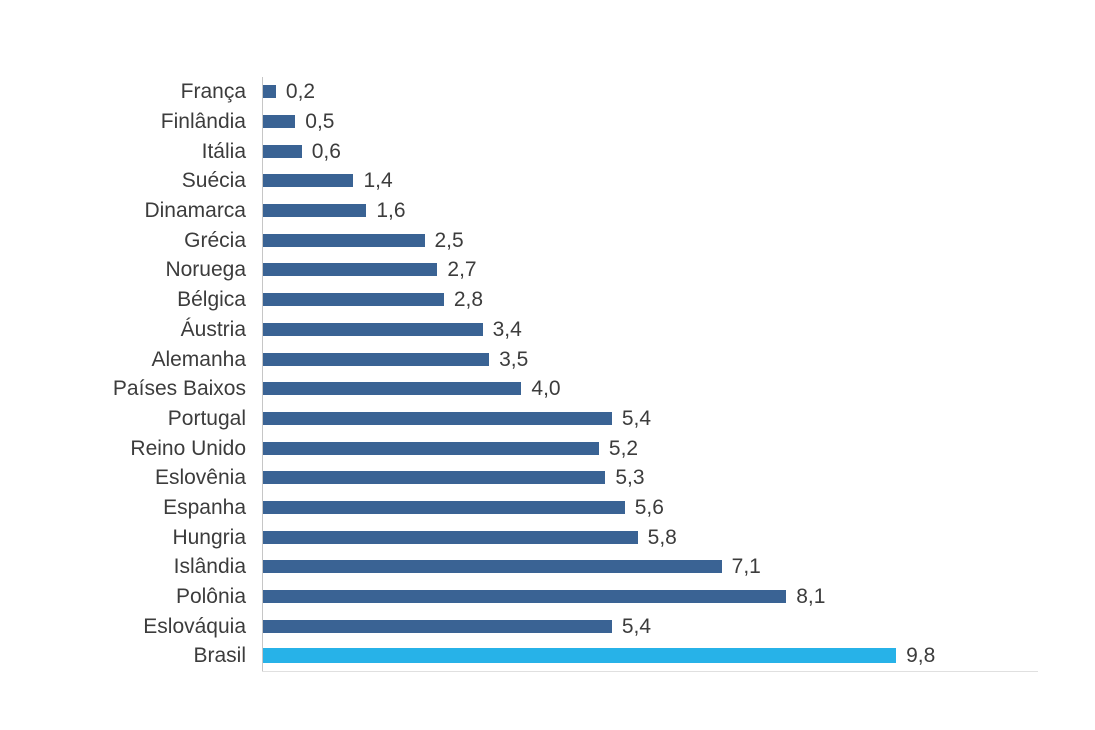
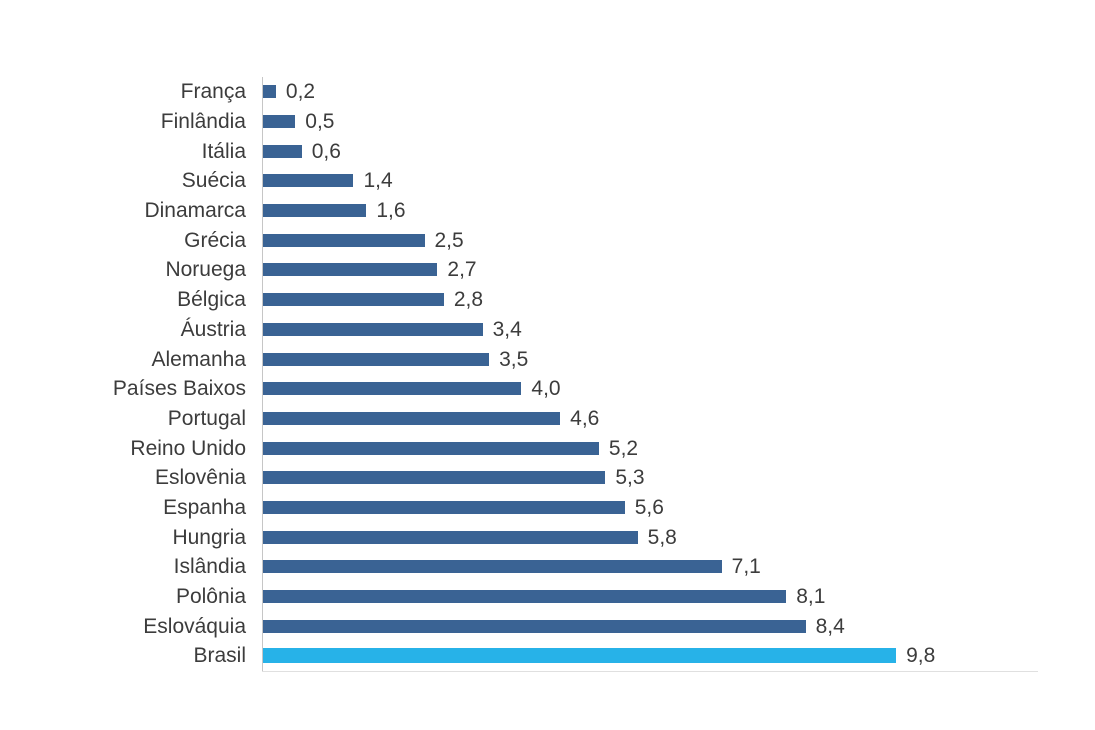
Portugal: 5,4 -> 4,6
Eslováquia: 5,4 -> 8,4
